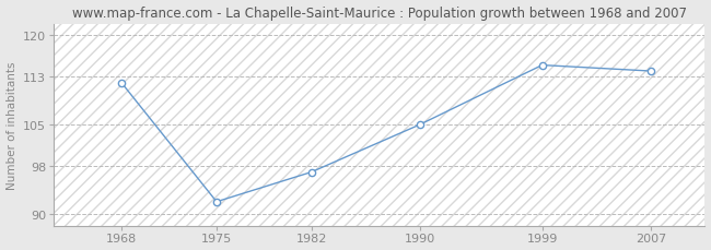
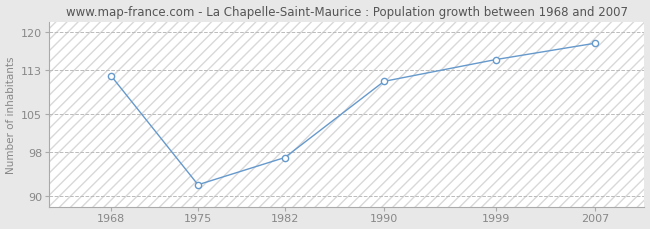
1990: 105 -> 111
2007: 114 -> 118
